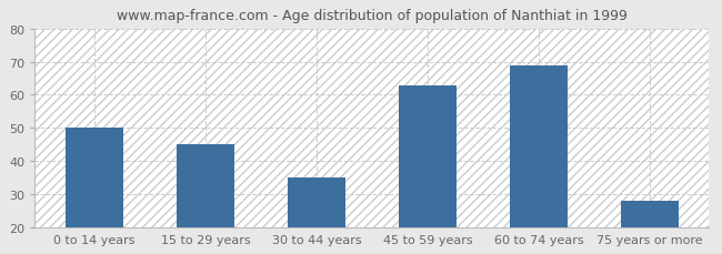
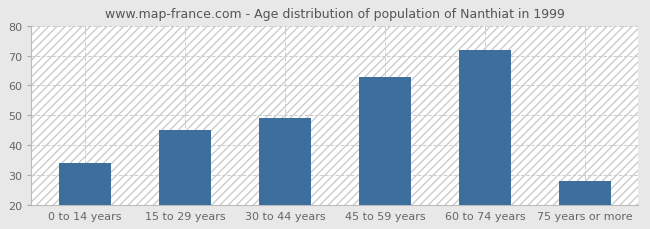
0 to 14 years: 50 -> 34
30 to 44 years: 35 -> 49
60 to 74 years: 69 -> 72
